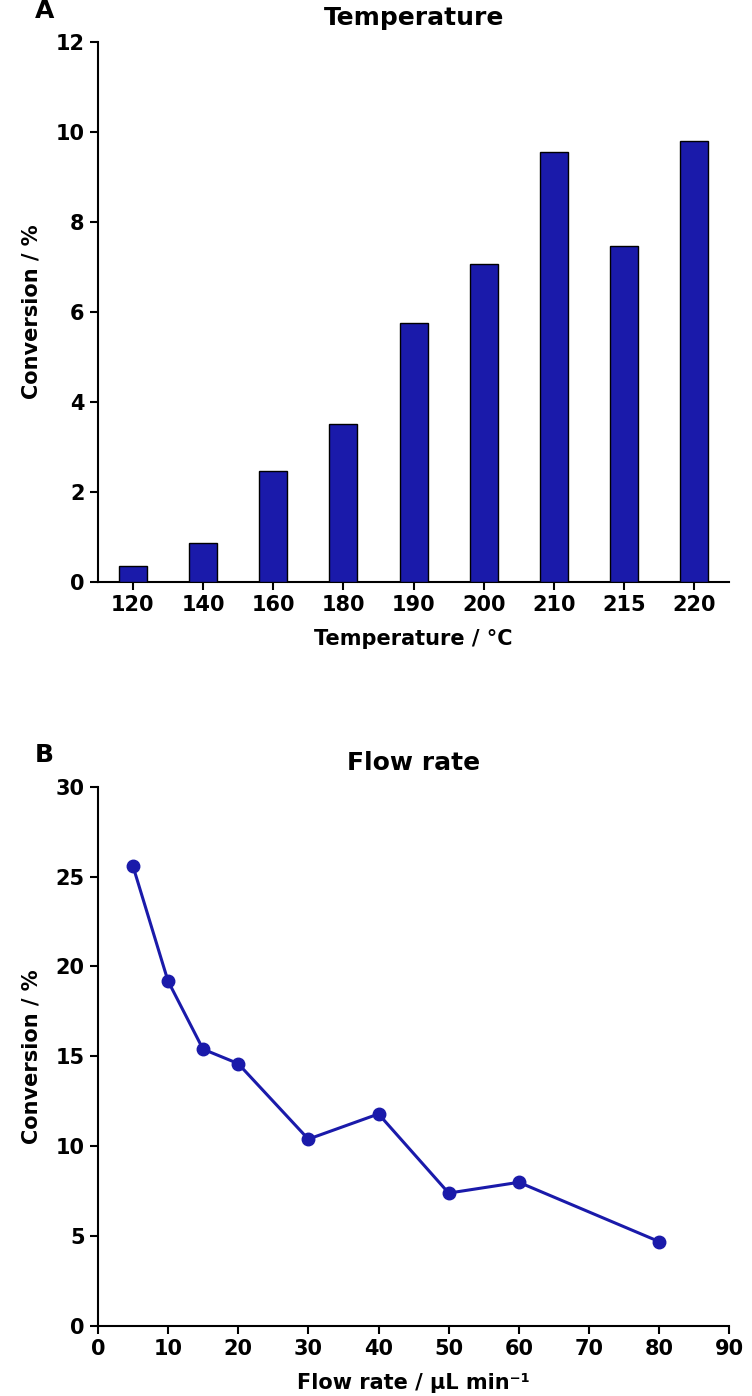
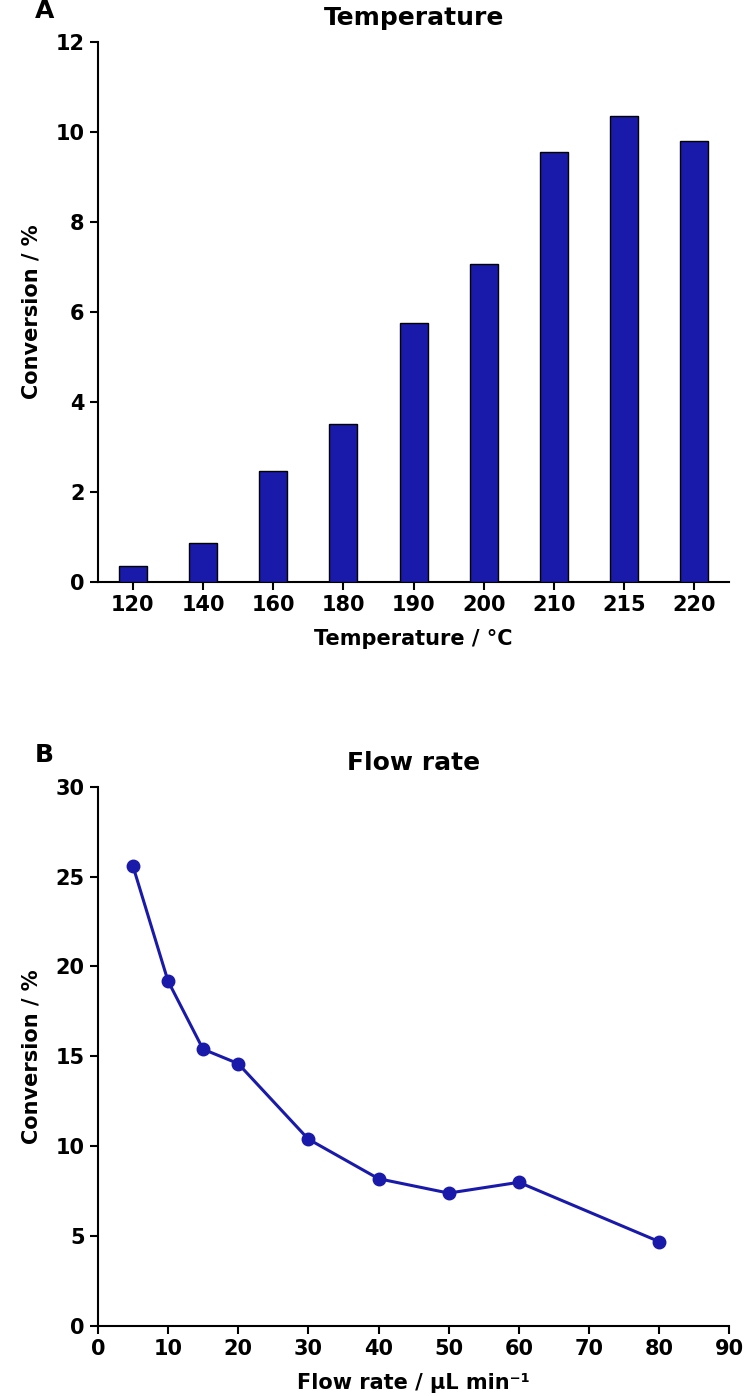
Temperature/215: 7.45 -> 10.35
Flow rate/40: 11.8 -> 8.2
